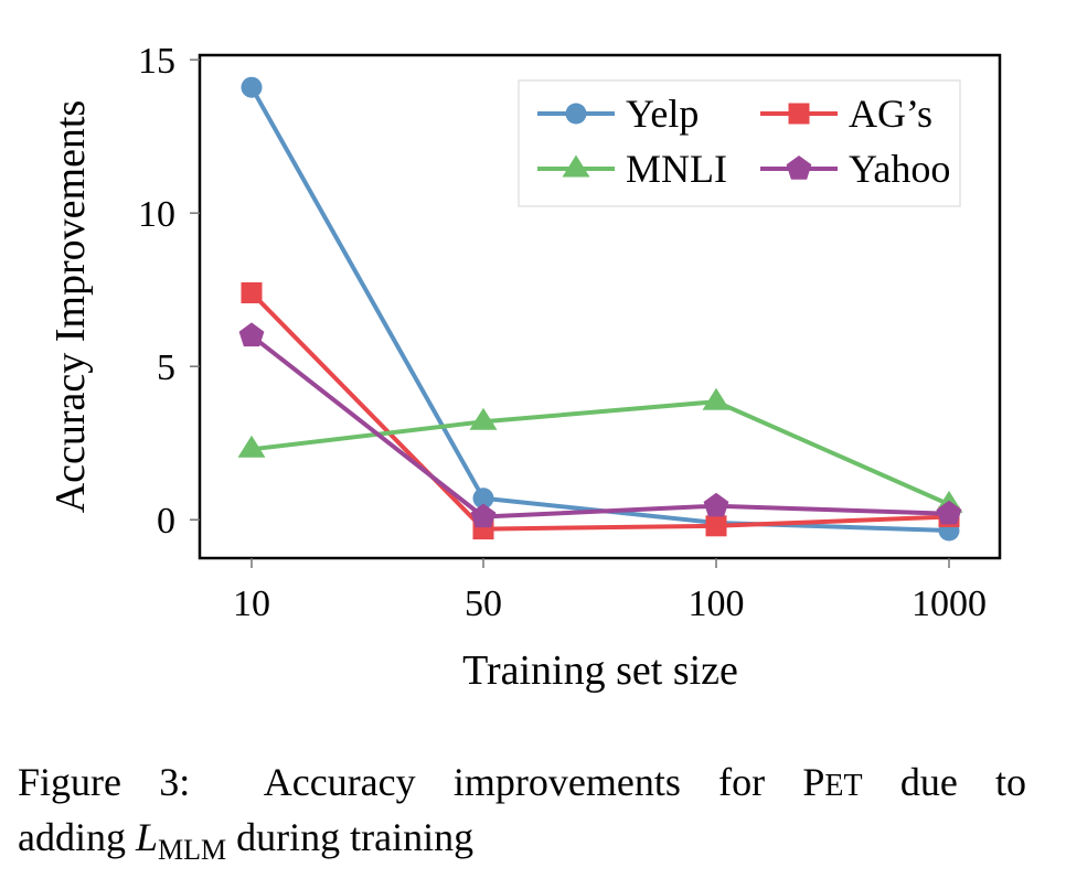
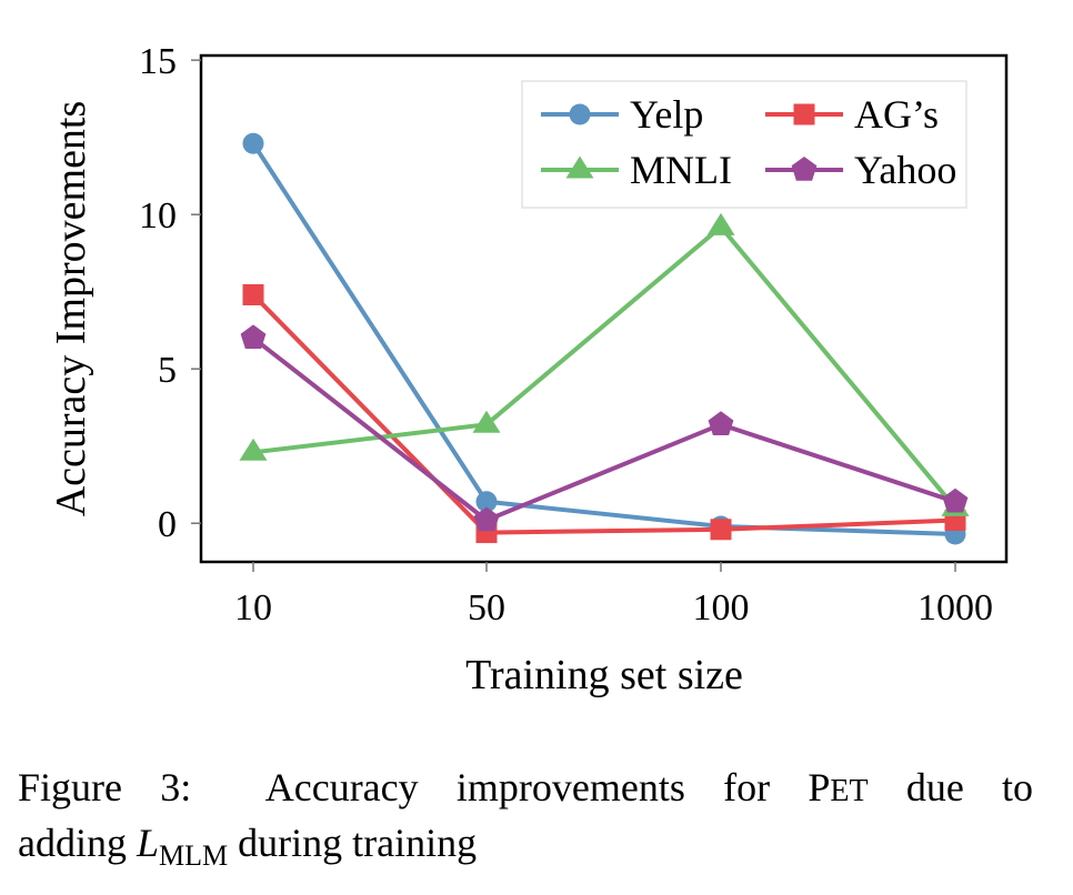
Yelp/10: 14.1 -> 12.3
MNLI/100: 3.9 -> 9.6
Yahoo/100: 0.5 -> 3.2
Yahoo/1000: 0.2 -> 0.7
